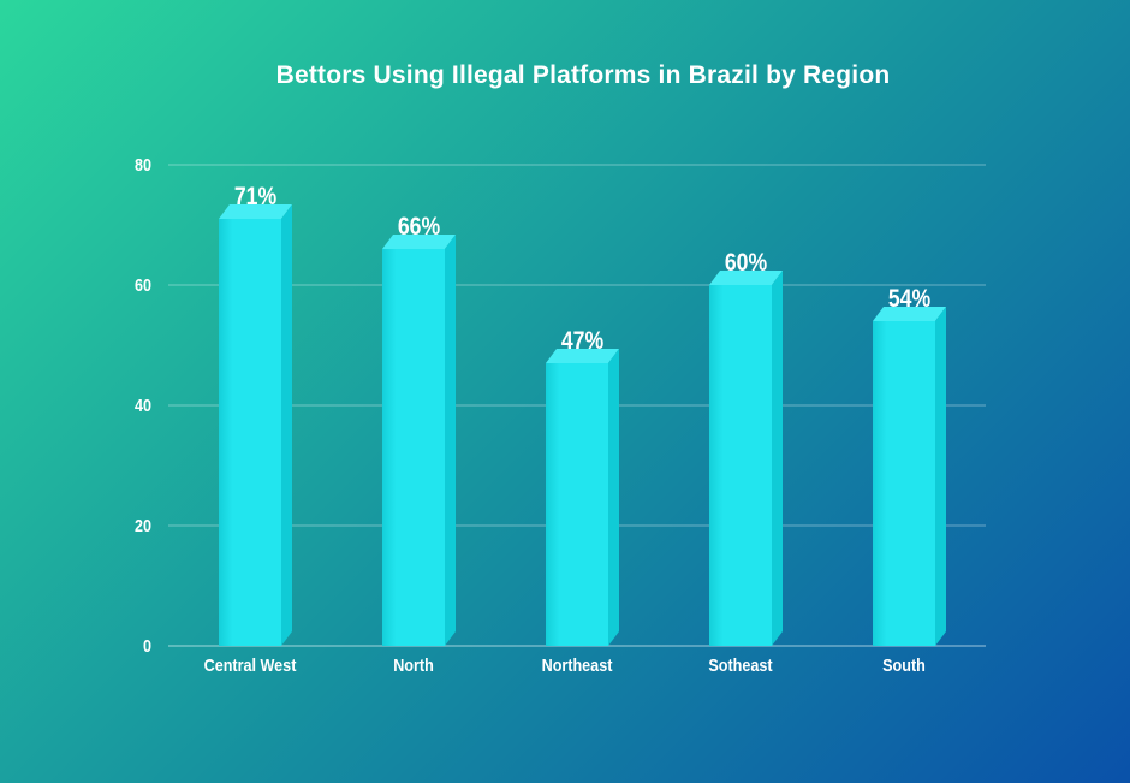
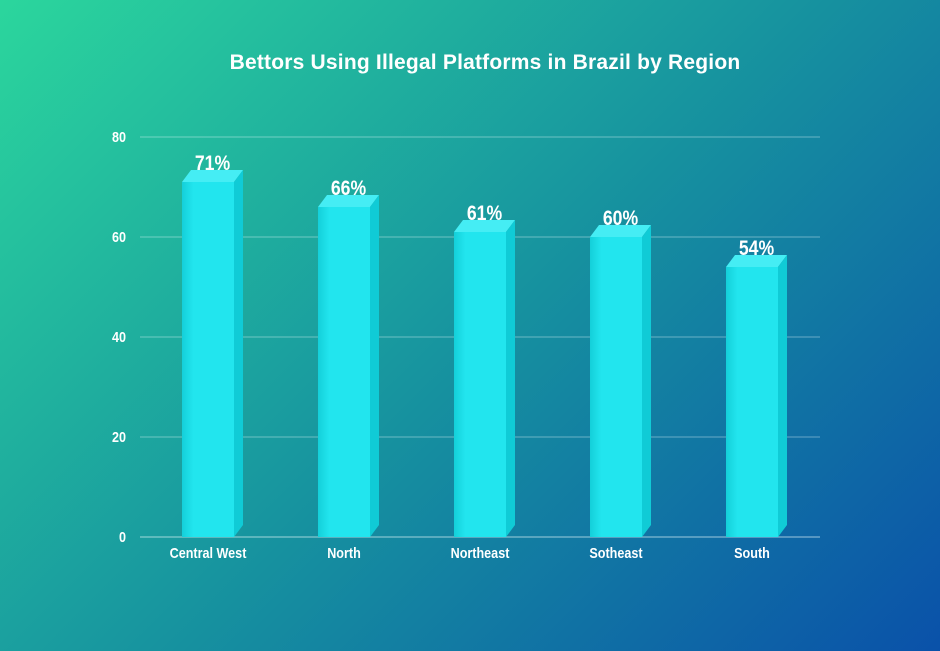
Northeast: 47% -> 61%
